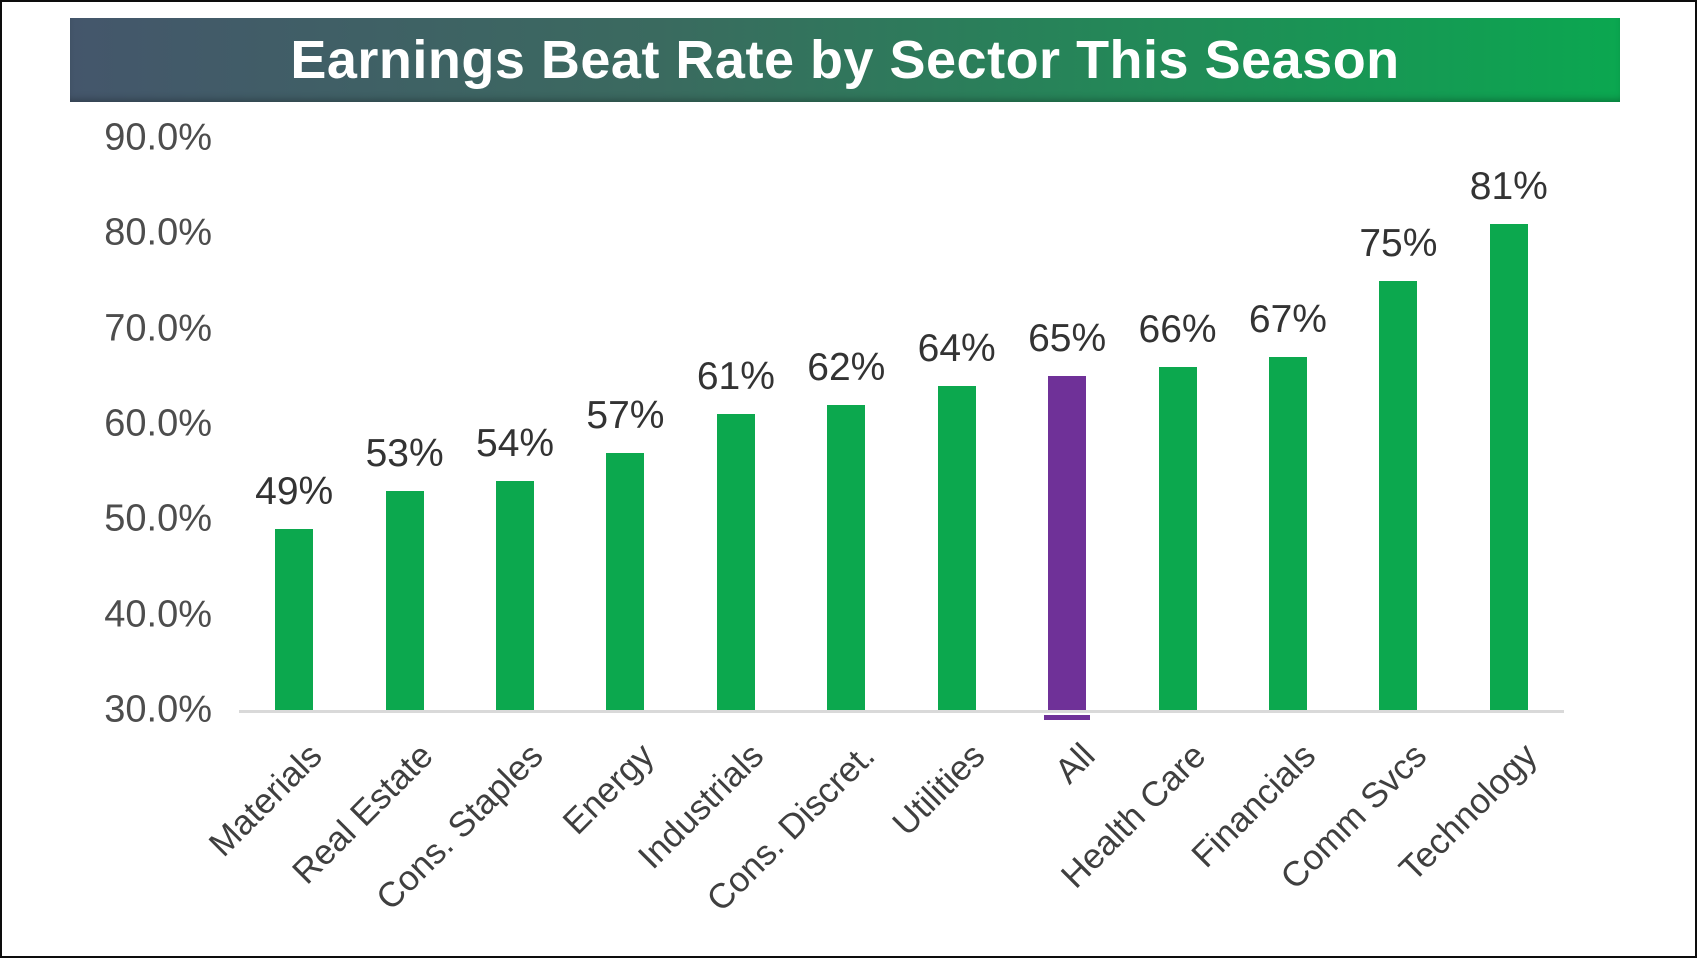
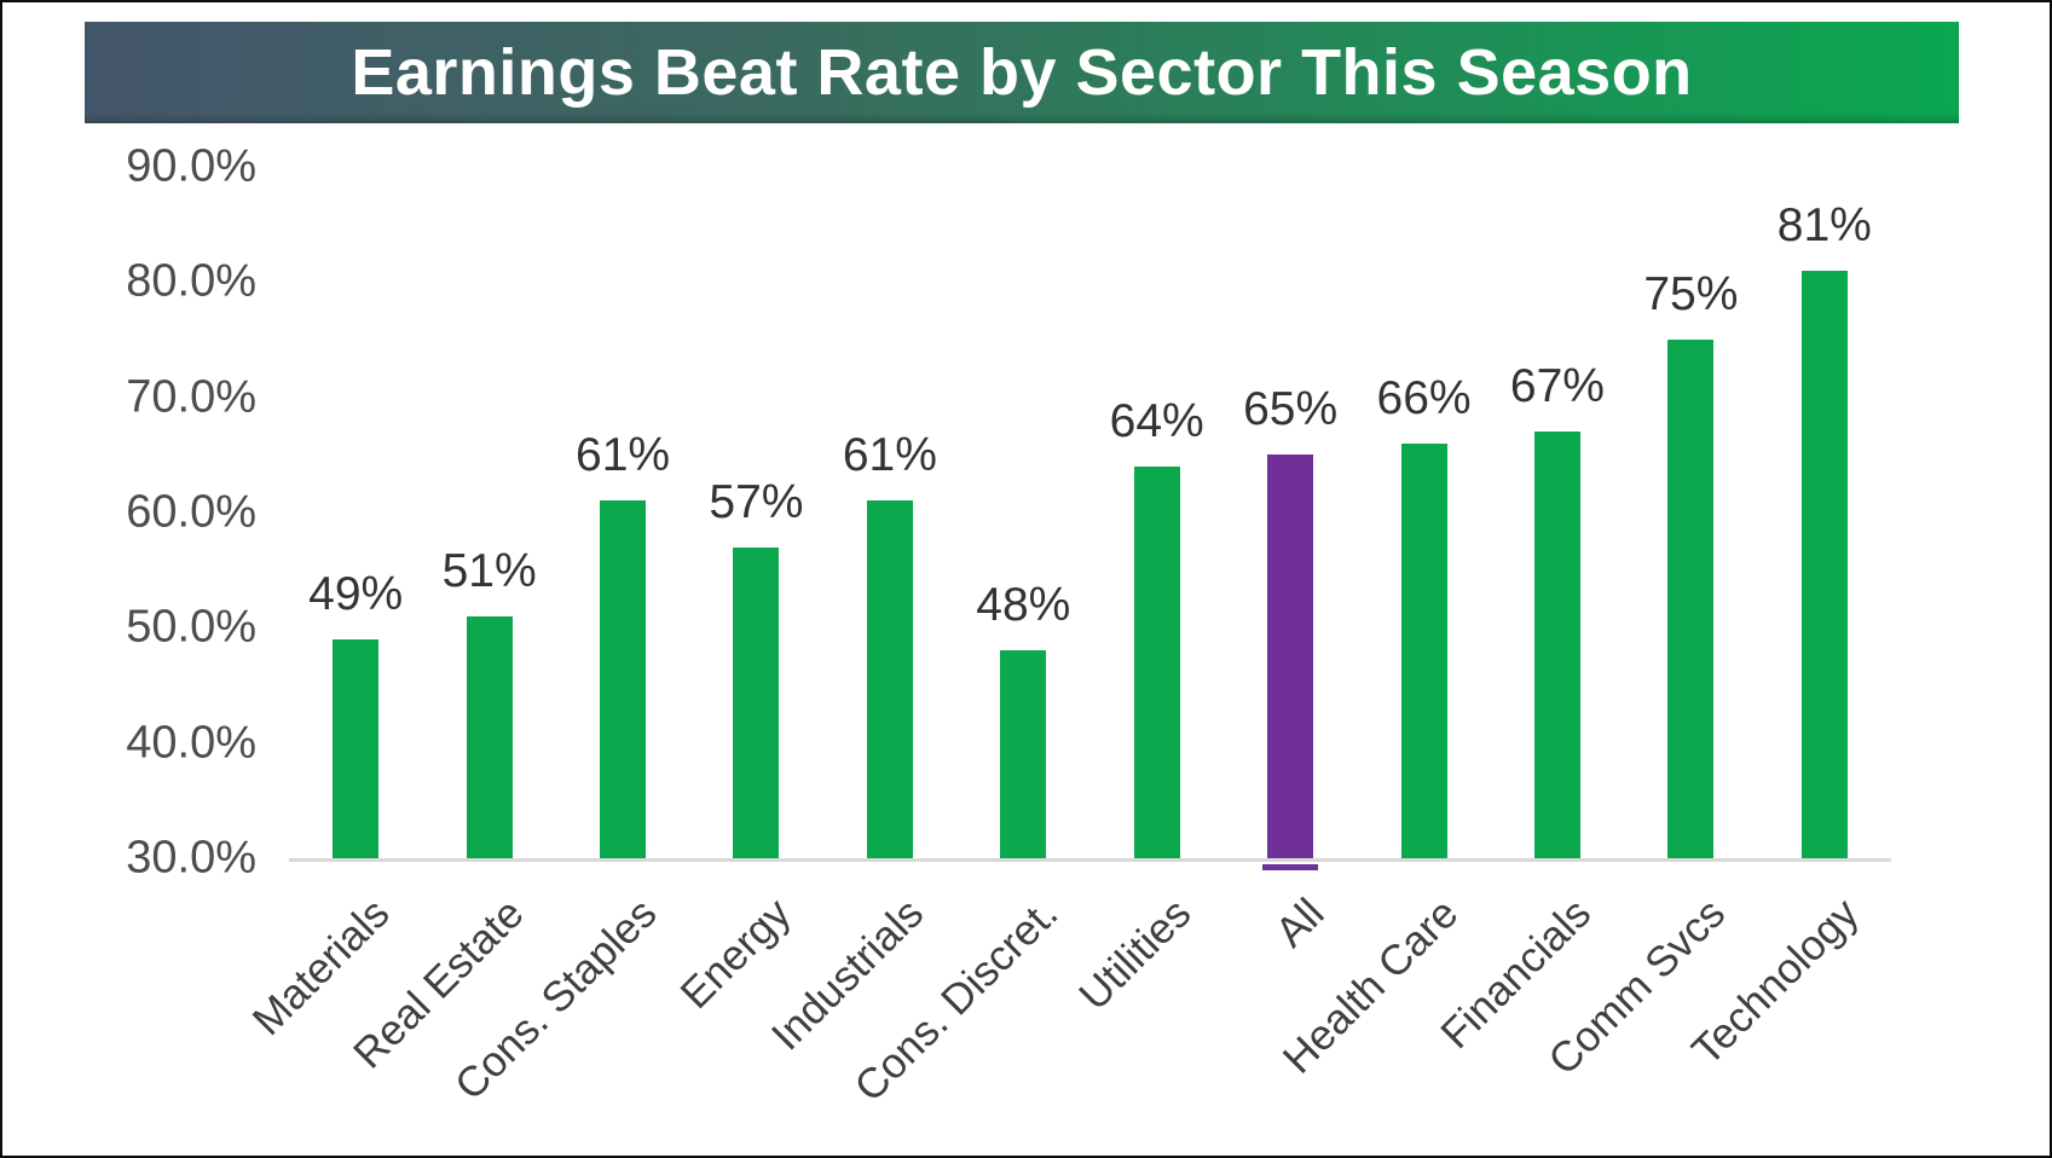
Real Estate: 53% -> 51%
Cons. Staples: 54% -> 61%
Cons. Discret.: 62% -> 48%
